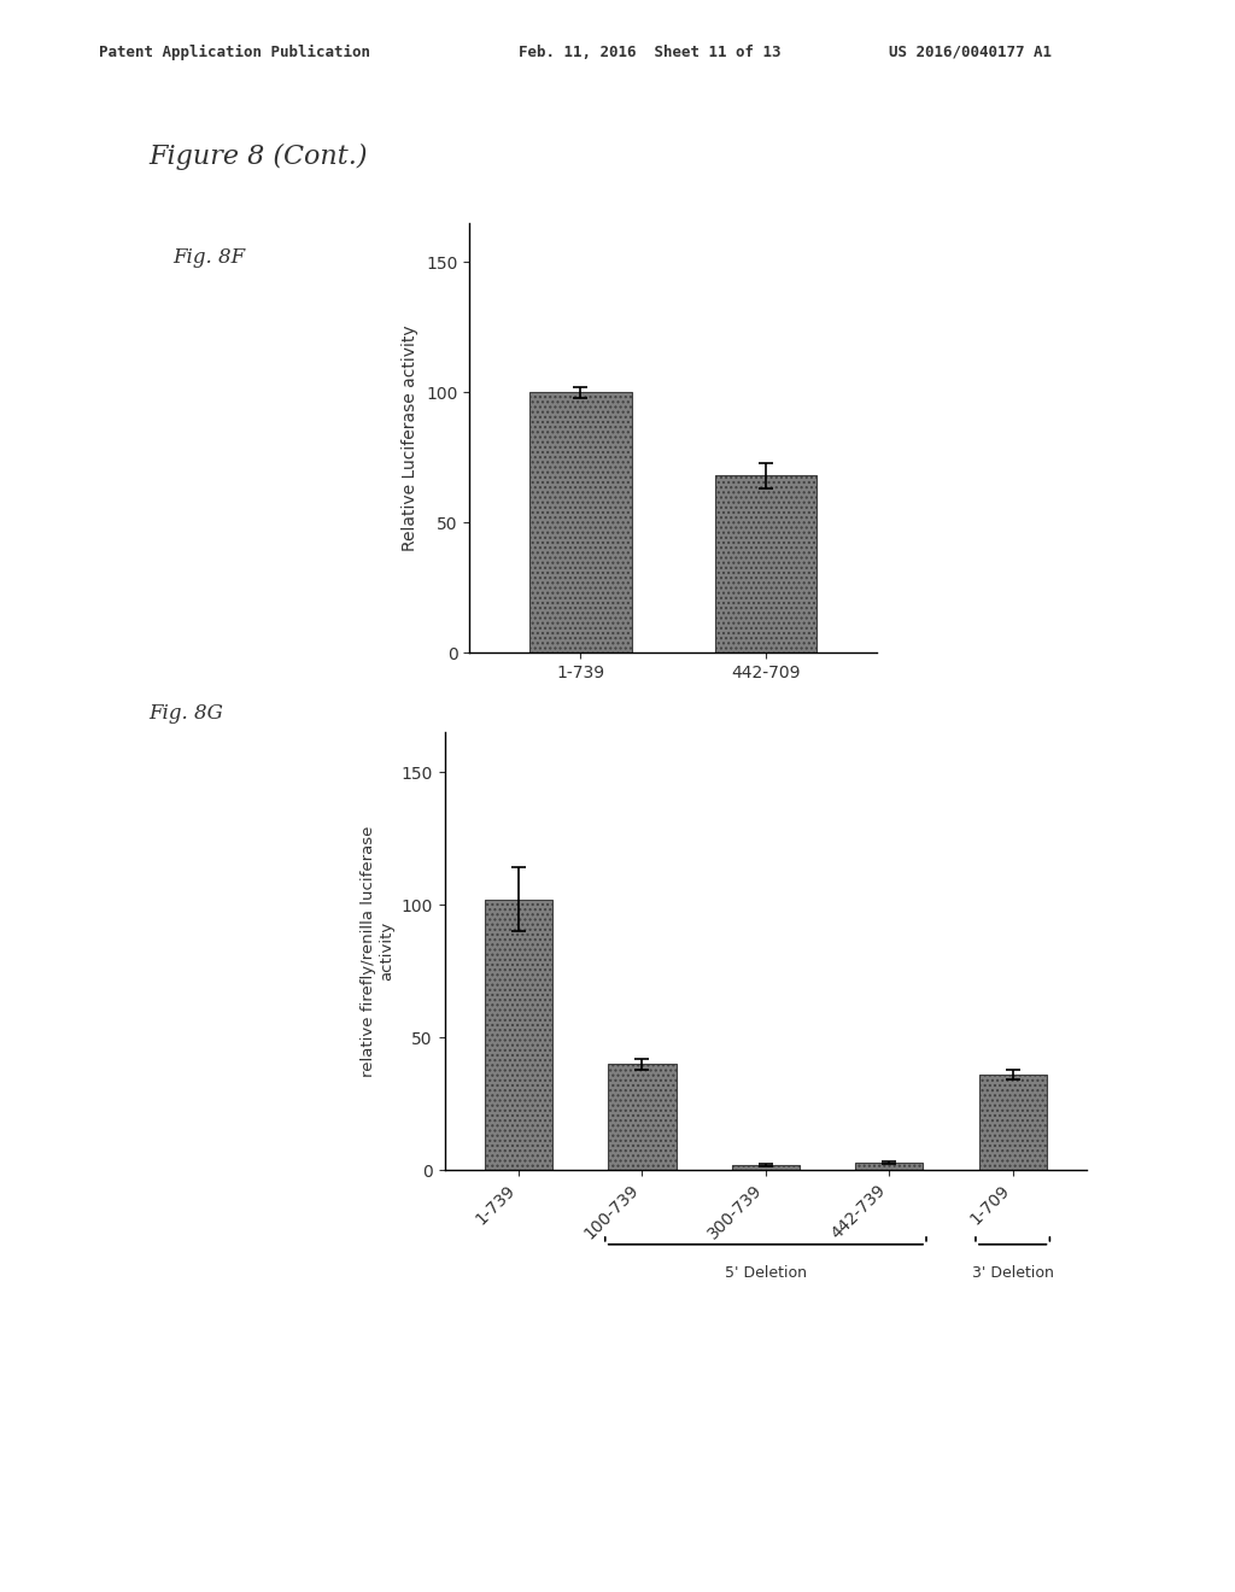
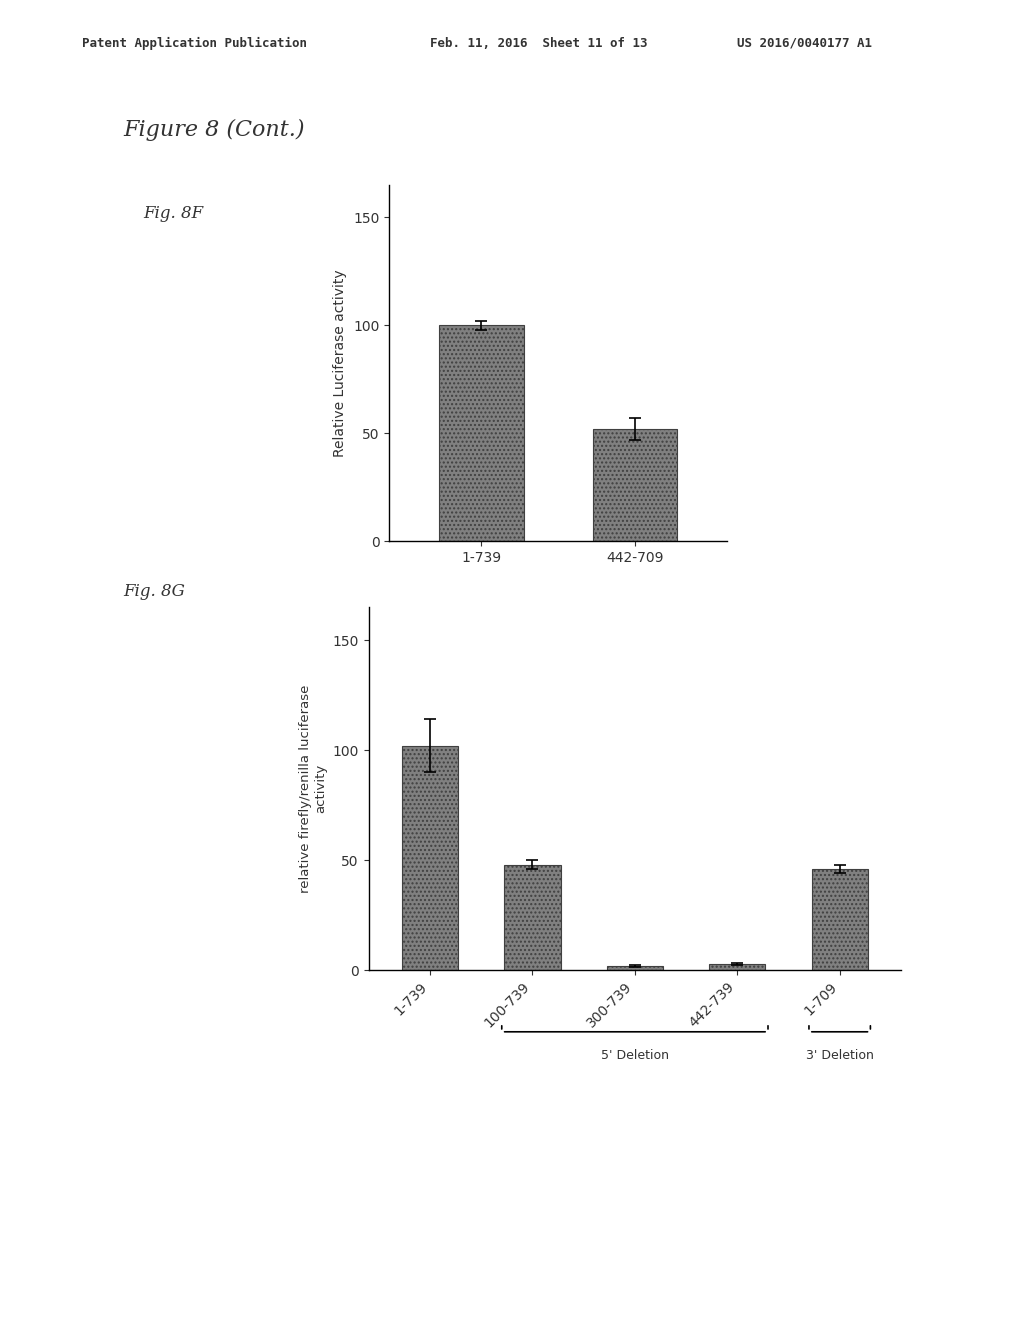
442-709: 68 -> 52
100-739: 40 -> 48
1-709: 36 -> 46
